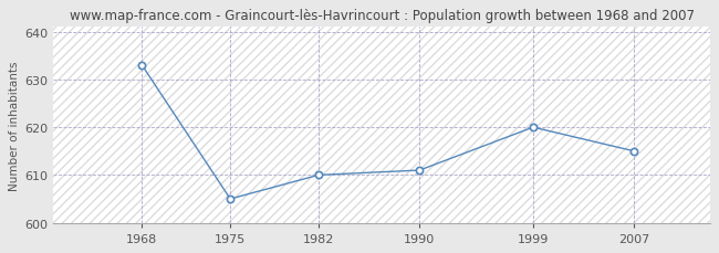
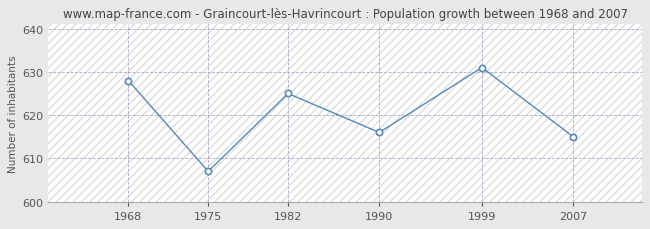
1968: 633 -> 628
1975: 605 -> 607
1982: 610 -> 625
1990: 611 -> 616
1999: 620 -> 631
